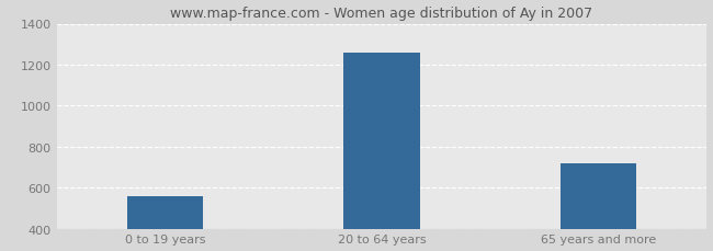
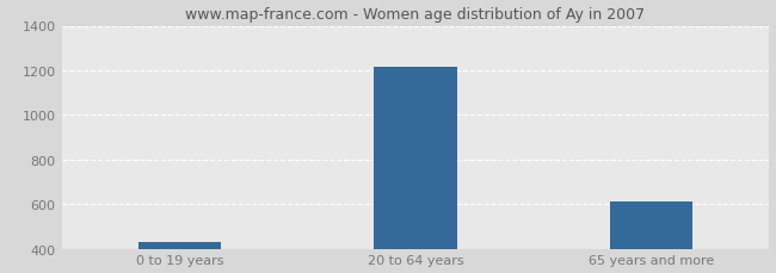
0 to 19 years: 560 -> 430
20 to 64 years: 1260 -> 1220
65 years and more: 720 -> 610
